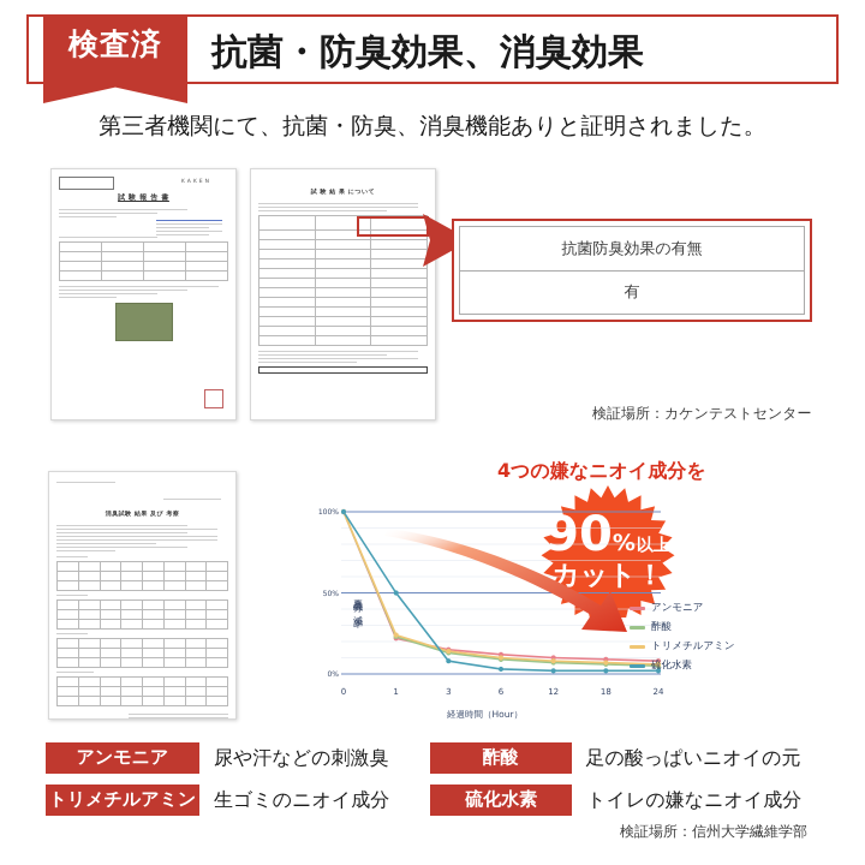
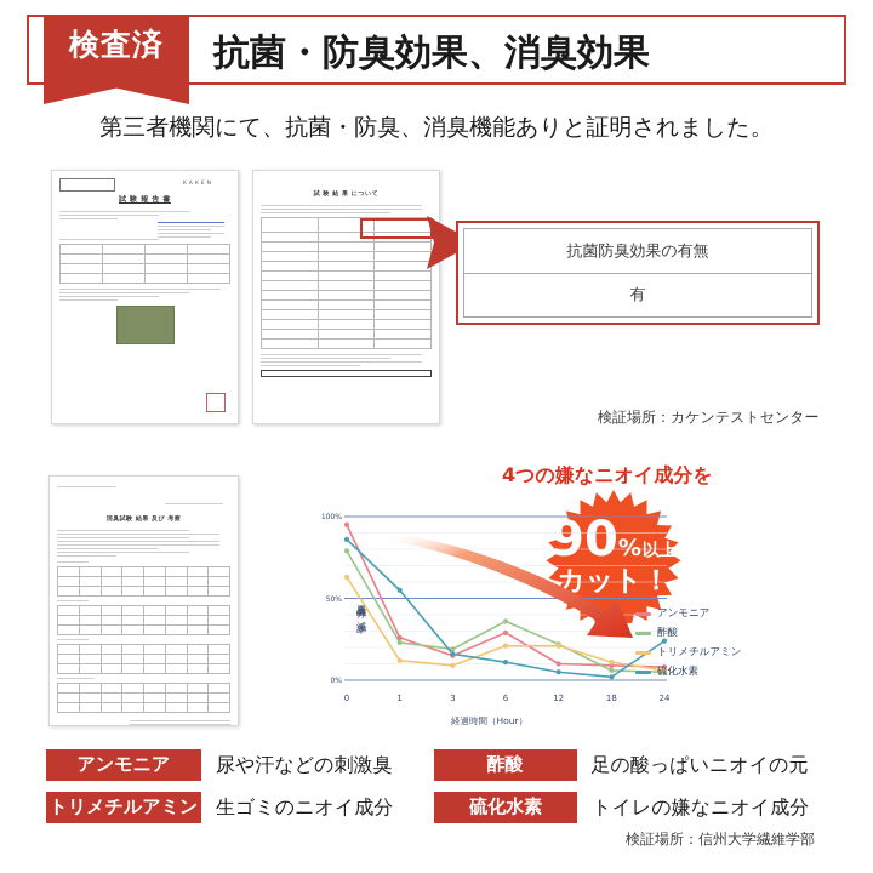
アンモニア/0: 100% -> 95%
酢酸/0: 100% -> 79%
トリメチルアミン/0: 100% -> 63%
硫化水素/0: 100% -> 86%
アンモニア/1: 22% -> 26%
トリメチルアミン/1: 24% -> 12%
硫化水素/1: 50% -> 55%
酢酸/3: 13% -> 19%
トリメチルアミン/3: 14% -> 9%
硫化水素/3: 8% -> 16%
アンモニア/6: 12% -> 29%
酢酸/6: 9% -> 36%
トリメチルアミン/6: 10% -> 21%
硫化水素/6: 3% -> 11%
酢酸/12: 7% -> 22%
トリメチルアミン/12: 8% -> 21%
硫化水素/12: 2% -> 5%
トリメチルアミン/18: 7% -> 11%
硫化水素/24: 2% -> 24%
